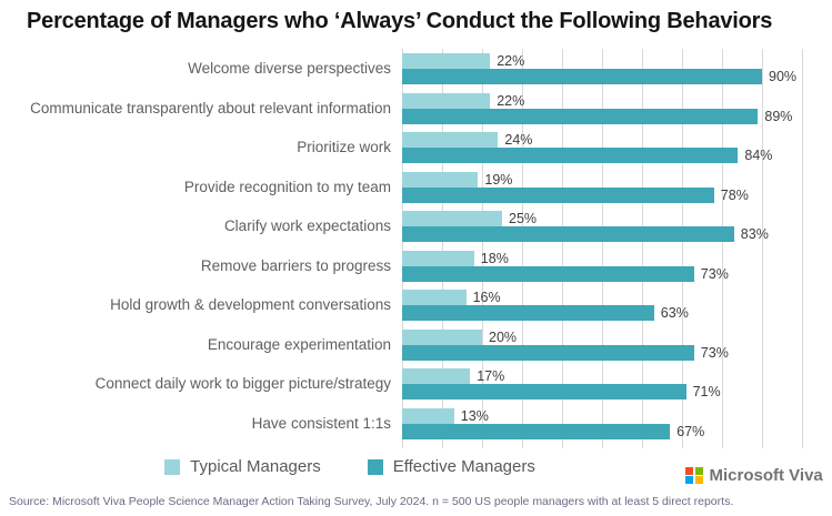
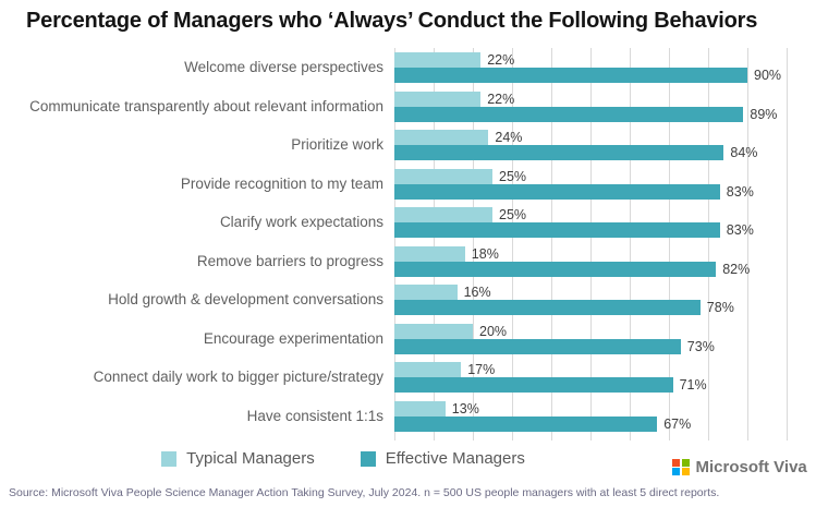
Typical Managers/Provide recognition to my team: 19% -> 25%
Effective Managers/Provide recognition to my team: 78% -> 83%
Effective Managers/Remove barriers to progress: 73% -> 82%
Effective Managers/Hold growth & development conversations: 63% -> 78%
